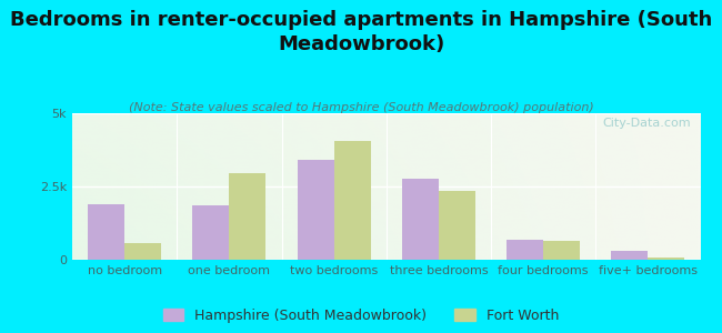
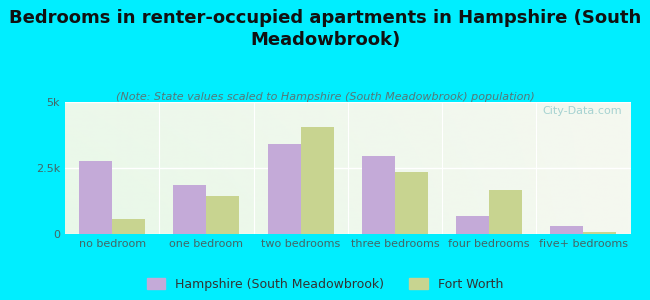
Hampshire (South Meadowbrook)/no bedroom: 1.90k -> 2.75k
Fort Worth/one bedroom: 2.95k -> 1.45k
Hampshire (South Meadowbrook)/three bedrooms: 2.75k -> 2.95k
Fort Worth/four bedrooms: 0.64k -> 1.65k
